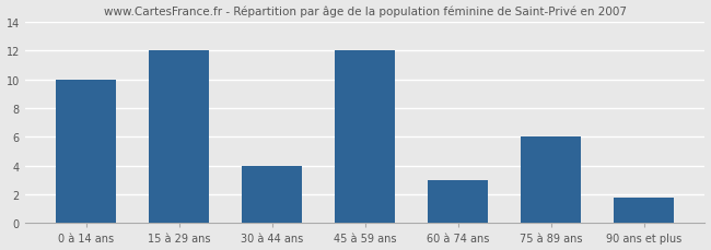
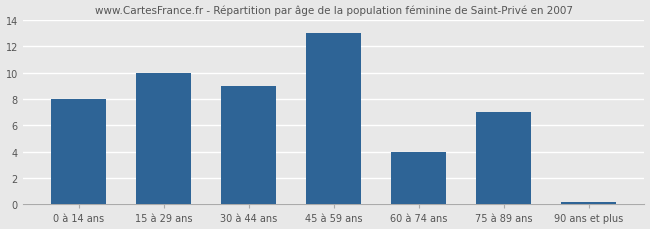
0 à 14 ans: 10.0 -> 8.0
15 à 29 ans: 12.0 -> 10.0
30 à 44 ans: 4.0 -> 9.0
45 à 59 ans: 12.0 -> 13.0
60 à 74 ans: 3.0 -> 4.0
75 à 89 ans: 6.0 -> 7.0
90 ans et plus: 1.8 -> 0.2
